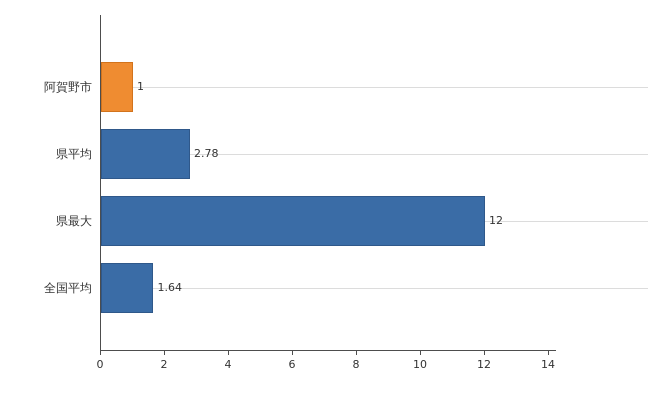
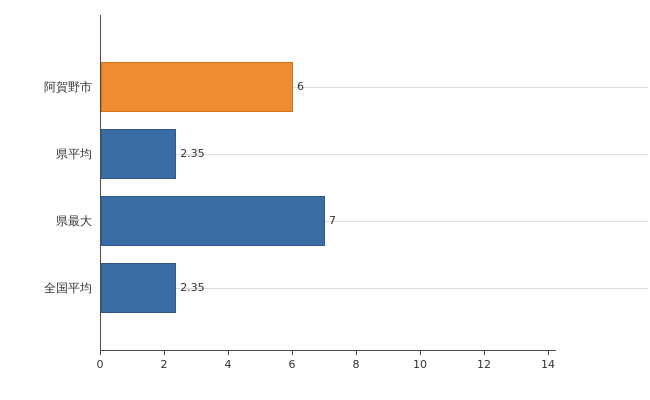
阿賀野市: 1 -> 6
県平均: 2.78 -> 2.35
県最大: 12 -> 7
全国平均: 1.64 -> 2.35
